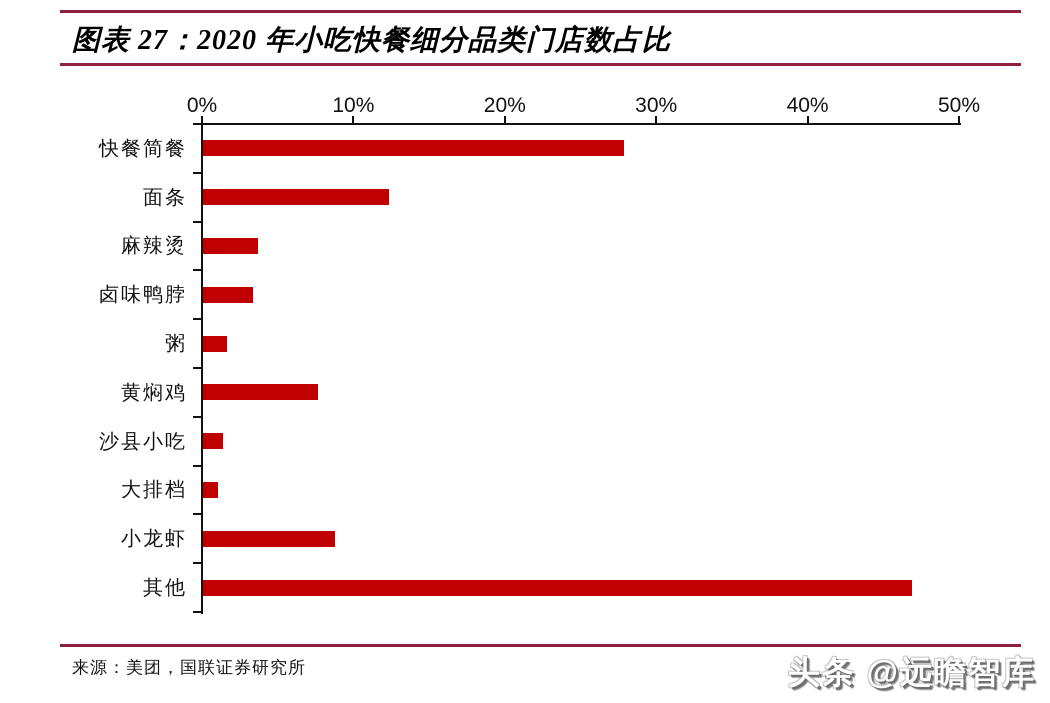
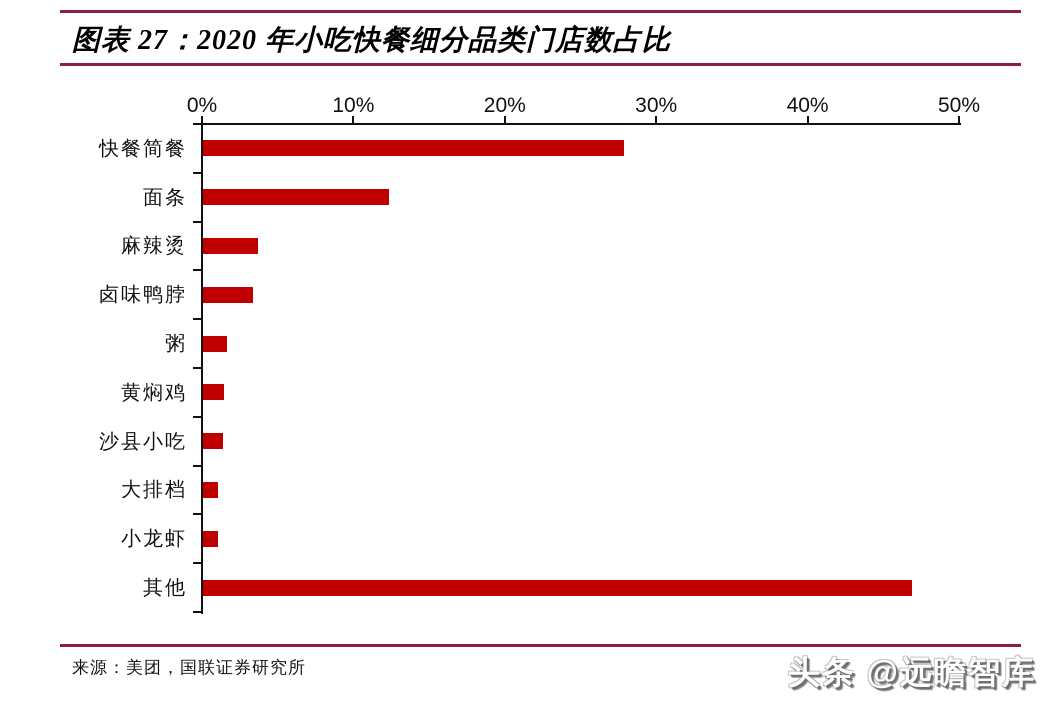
黄焖鸡: 7.6% -> 1.4%
小龙虾: 8.7% -> 1.0%
